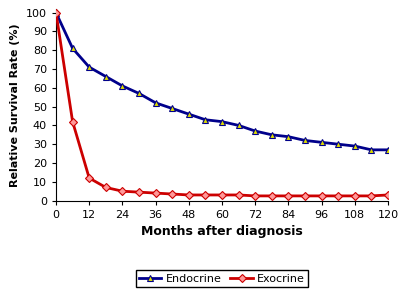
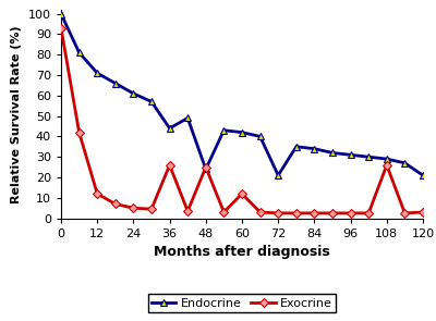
Exocrine/0: 100 -> 93
Endocrine/36: 52 -> 44
Exocrine/36: 4 -> 26
Endocrine/48: 46 -> 24
Exocrine/48: 3 -> 25
Exocrine/60: 3 -> 12
Endocrine/72: 37 -> 21
Exocrine/108: 2 -> 26
Endocrine/120: 27 -> 21
